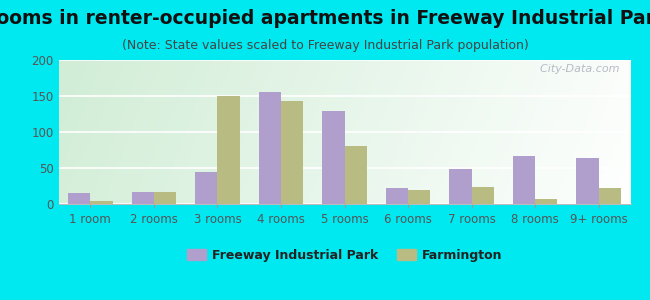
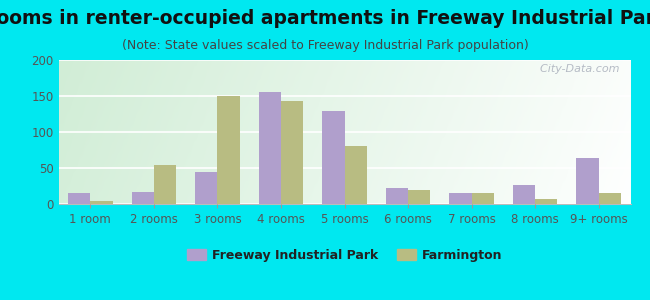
Farmington/2 rooms: 16 -> 54
Freeway Industrial Park/7 rooms: 48 -> 15
Farmington/7 rooms: 24 -> 15
Freeway Industrial Park/8 rooms: 66 -> 27
Farmington/9+ rooms: 22 -> 15
